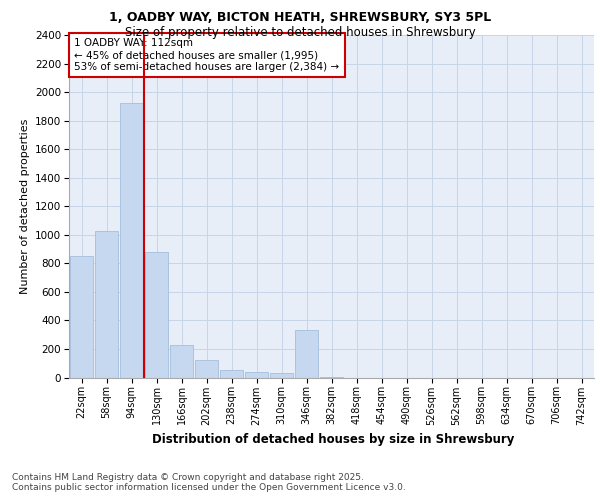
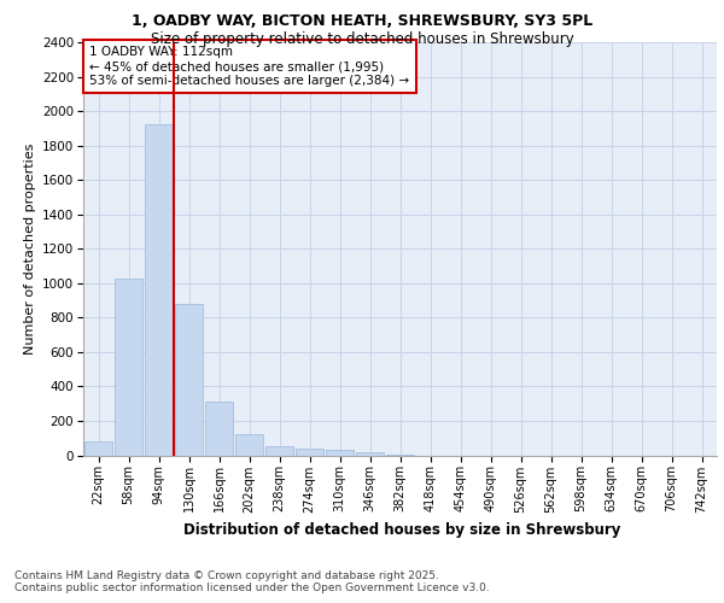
22sqm: 850 -> 80
166sqm: 230 -> 320
346sqm: 330 -> 20
